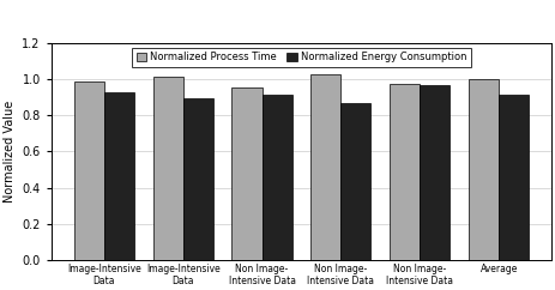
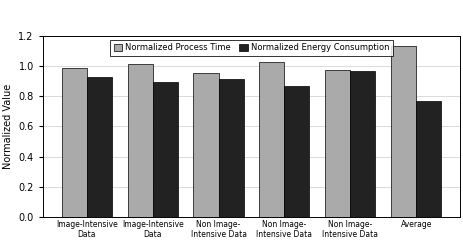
Normalized Process Time/Average: 1.00 -> 1.13
Normalized Energy Consumption/Average: 0.92 -> 0.77
